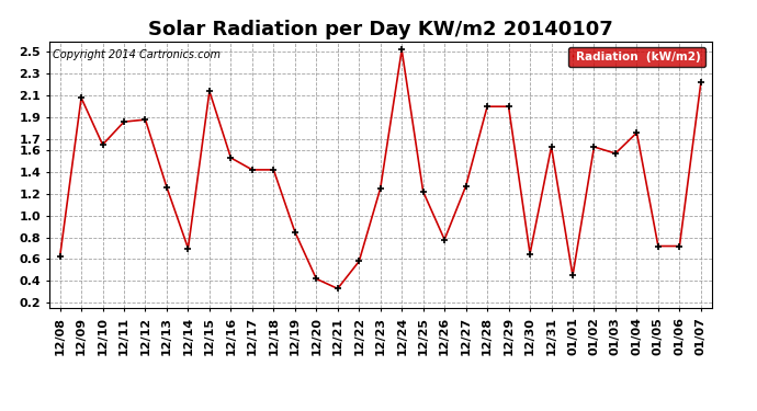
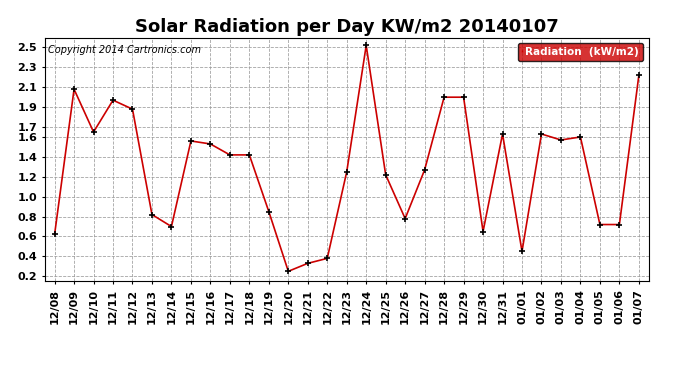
12/11: 1.86 -> 1.97
12/13: 1.26 -> 0.82
12/15: 2.14 -> 1.56
12/20: 0.42 -> 0.25
12/22: 0.58 -> 0.38
01/04: 1.76 -> 1.60
